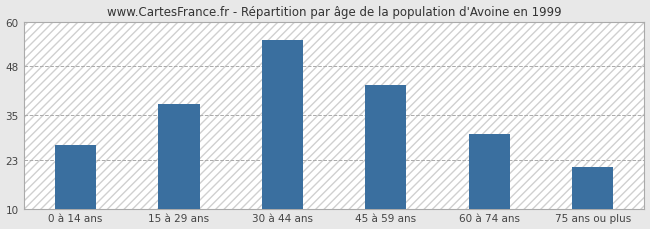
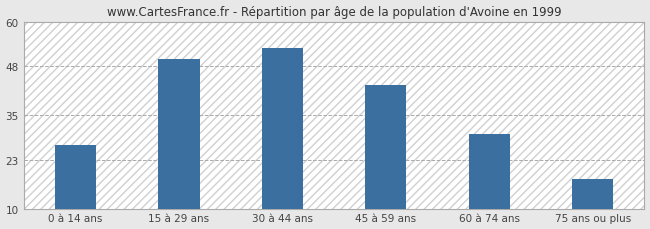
15 à 29 ans: 38 -> 50
30 à 44 ans: 55 -> 53
75 ans ou plus: 21 -> 18
